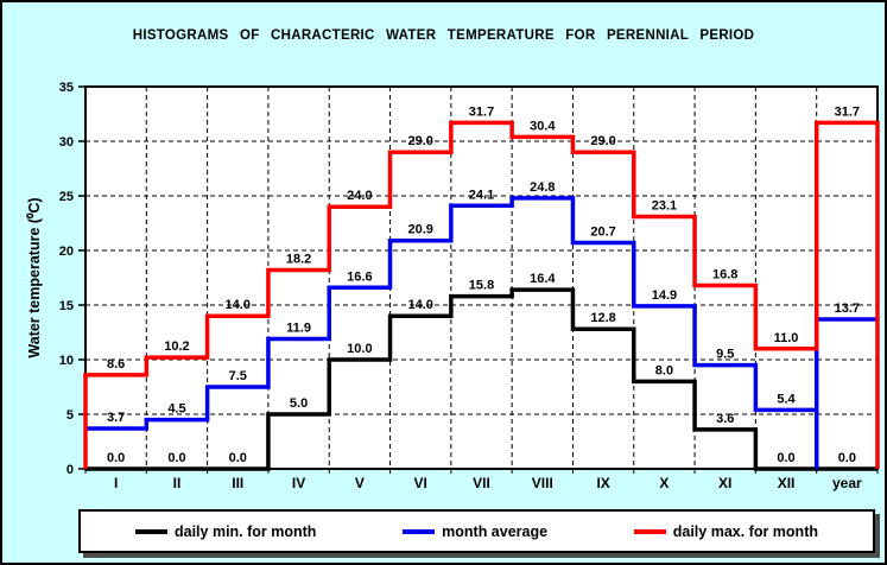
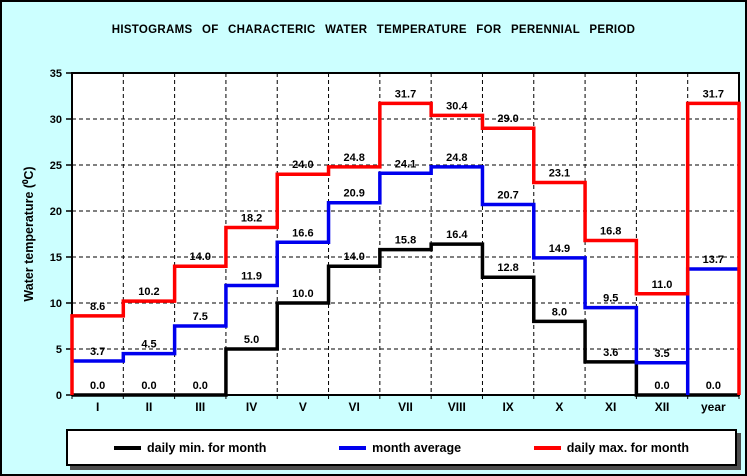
daily max. for month/VI: 29.0 -> 24.8
month average/XII: 5.4 -> 3.5
